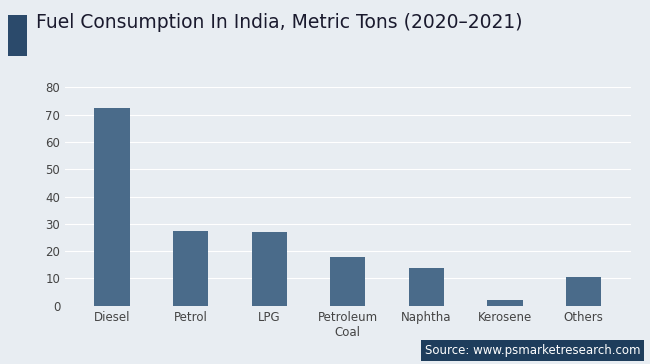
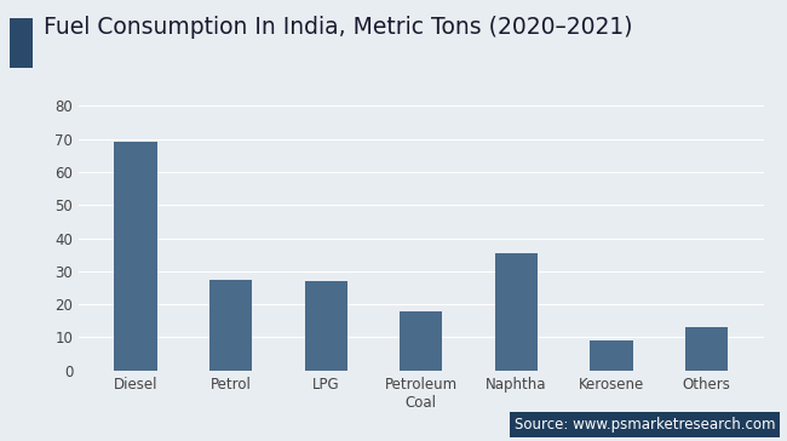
Diesel: 72.5 -> 69.0
Naphtha: 14.0 -> 35.5
Kerosene: 2.0 -> 9.0
Others: 10.5 -> 13.0
